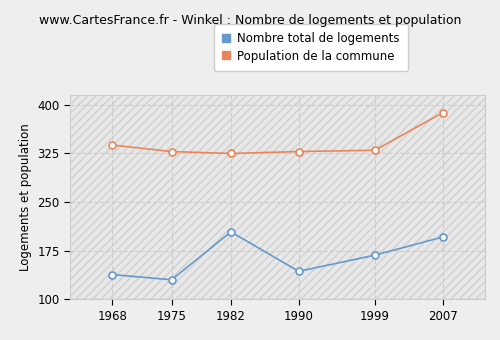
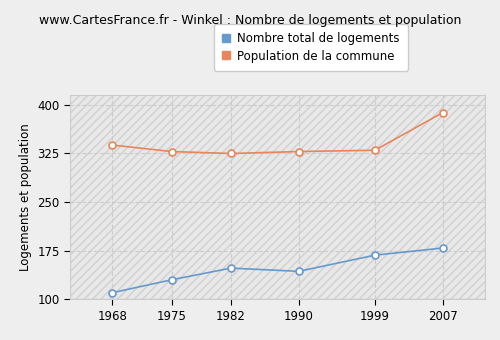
Nombre total de logements/1968: 138 -> 110
Nombre total de logements/1982: 204 -> 148
Nombre total de logements/2007: 196 -> 179
